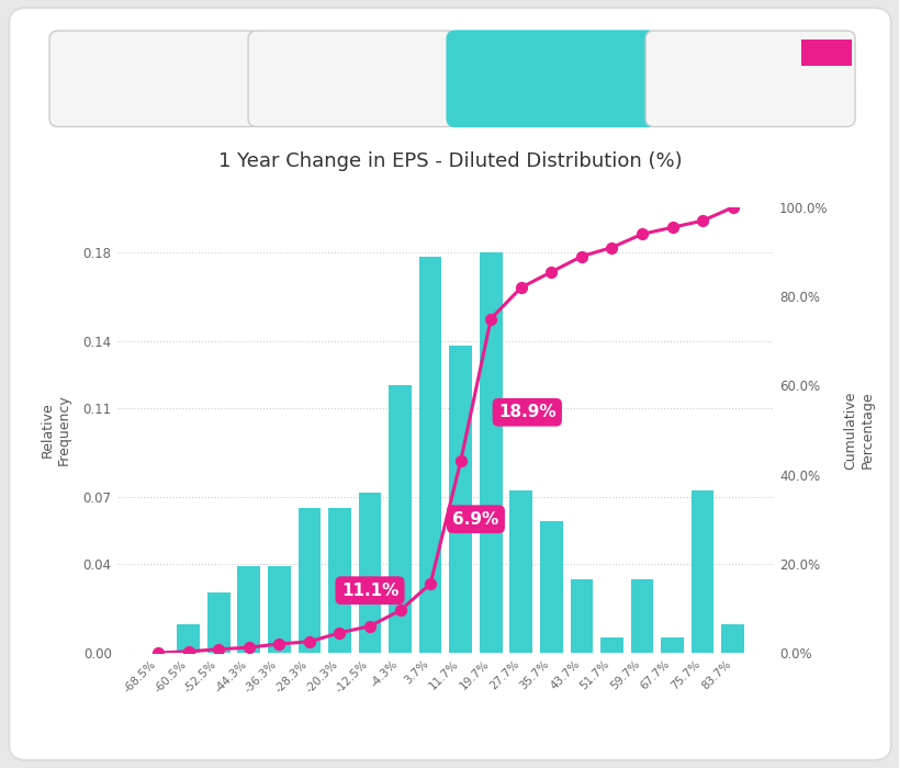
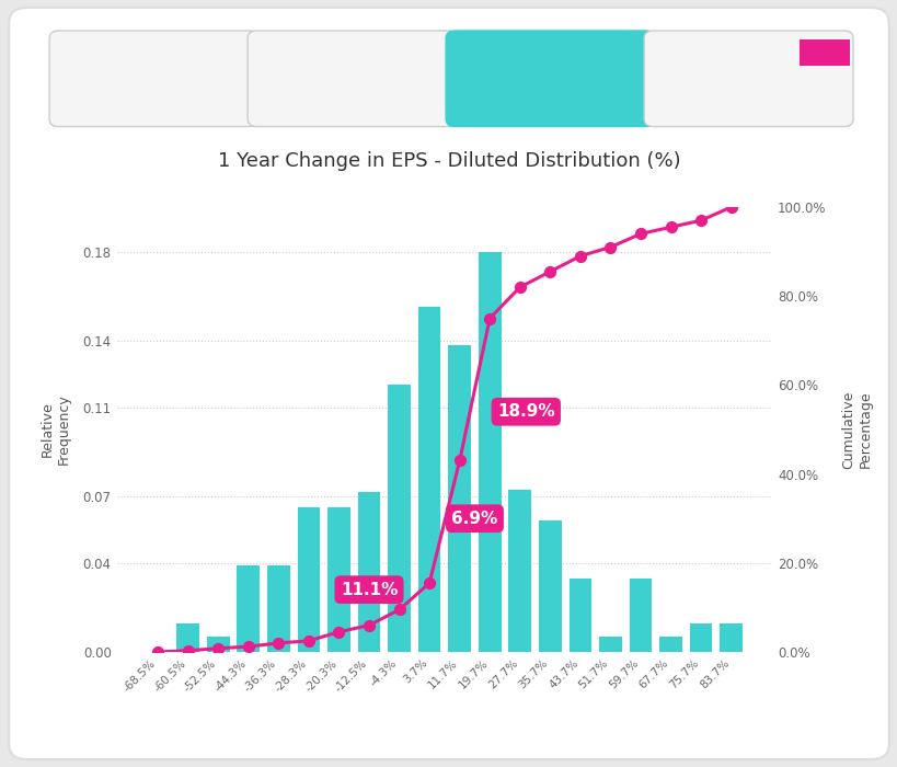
Relative Frequency/-52.5%: 0.027 -> 0.007
Relative Frequency/3.7%: 0.178 -> 0.155
Relative Frequency/75.7%: 0.073 -> 0.013
